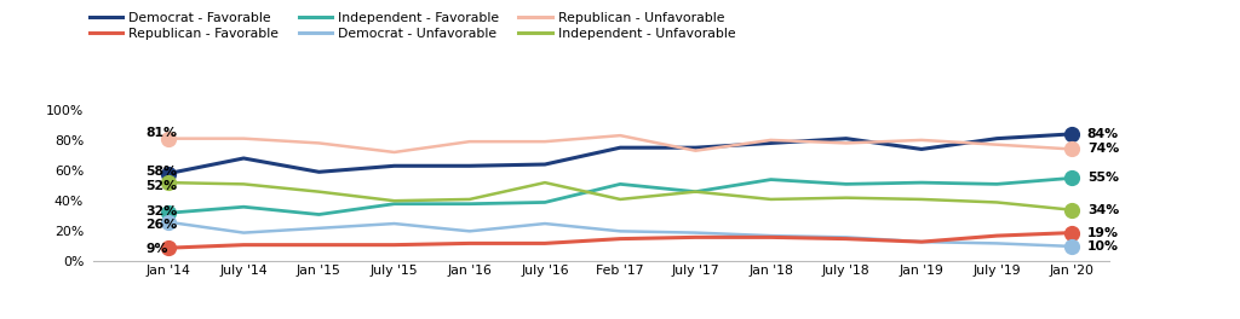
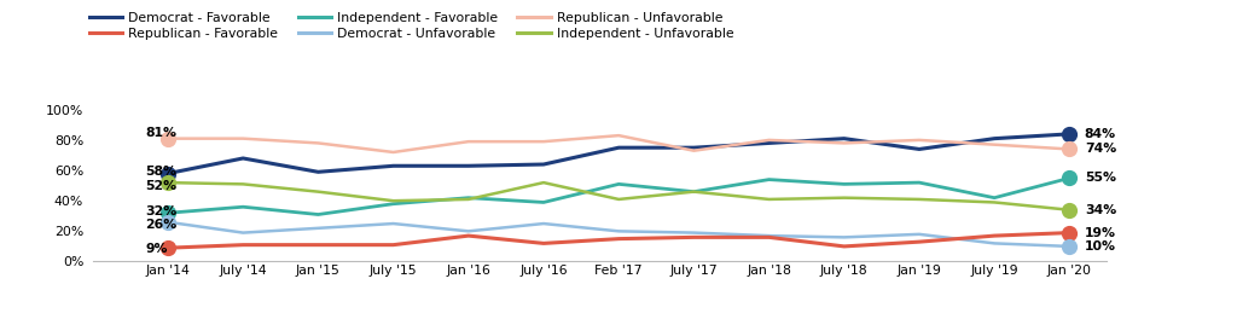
Republican - Favorable/Jan '16: 12% -> 17%
Independent - Favorable/Jan '16: 38% -> 42%
Republican - Favorable/July '18: 15% -> 10%
Democrat - Unfavorable/Jan '19: 13% -> 18%
Independent - Favorable/July '19: 51% -> 42%
